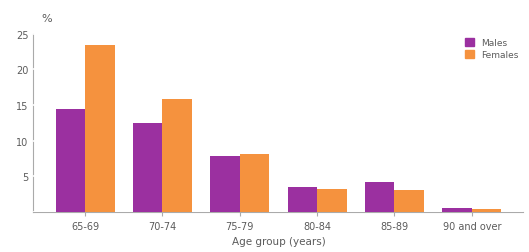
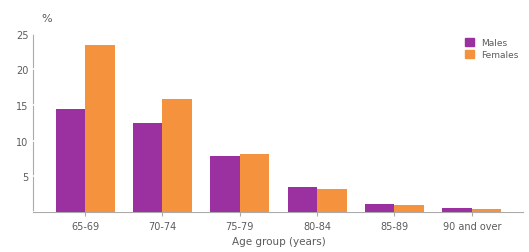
Males/85-89: 4.2 -> 1.1
Females/85-89: 3.0 -> 1.0
